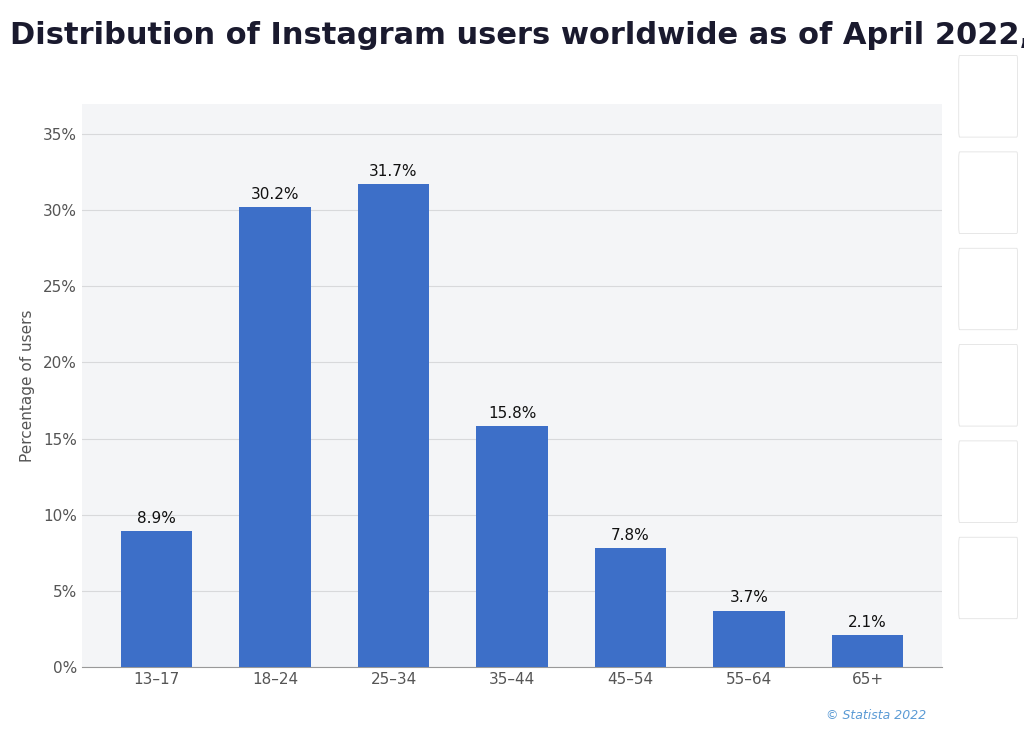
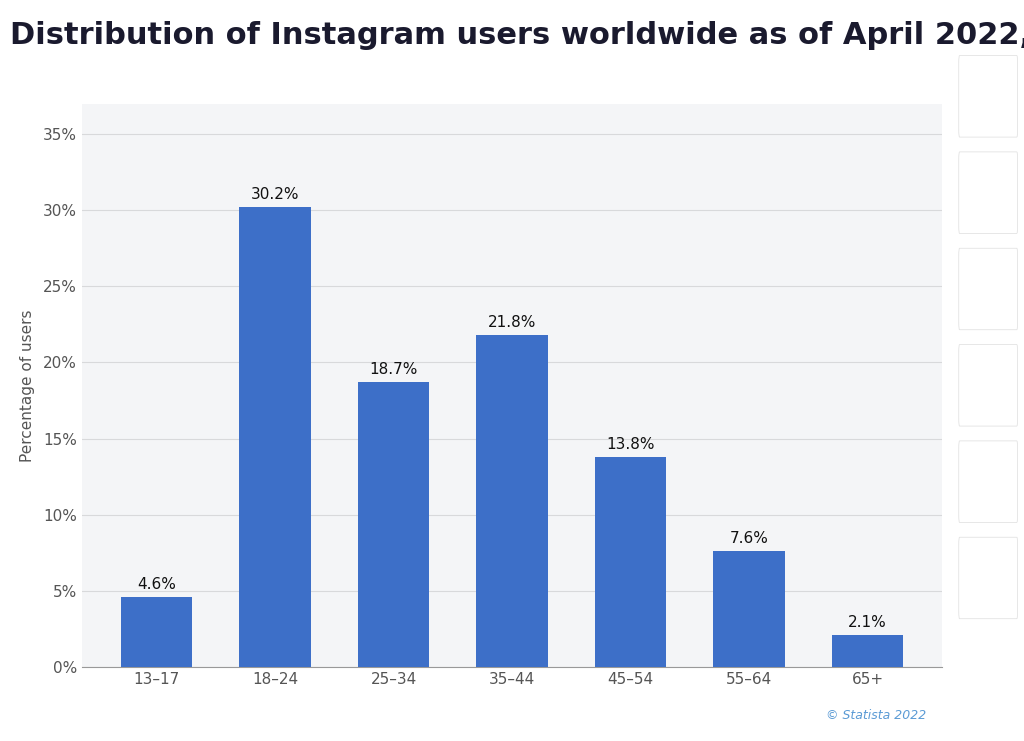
13–17: 8.9% -> 4.6%
25–34: 31.7% -> 18.7%
35–44: 15.8% -> 21.8%
45–54: 7.8% -> 13.8%
55–64: 3.7% -> 7.6%
